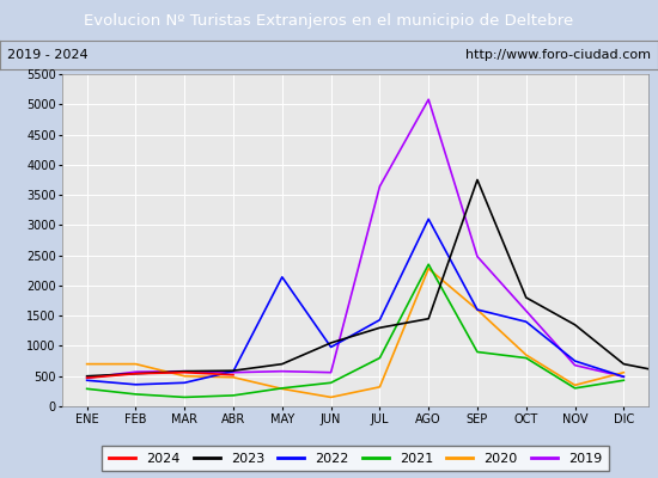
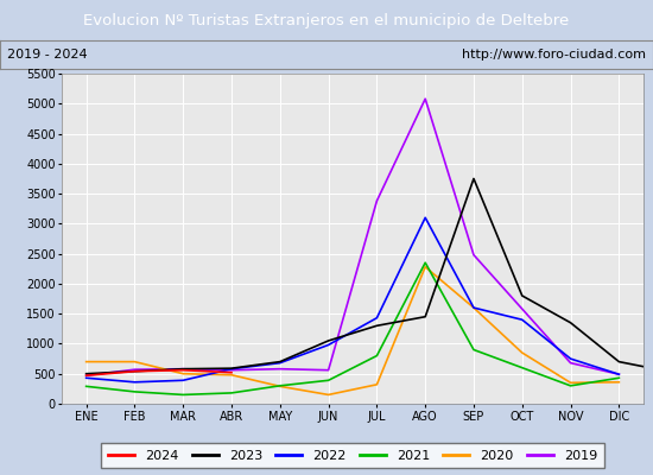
2022/MAY: 2140 -> 680
2019/JUL: 3640 -> 3380
2021/OCT: 800 -> 600
2020/DIC: 560 -> 360
